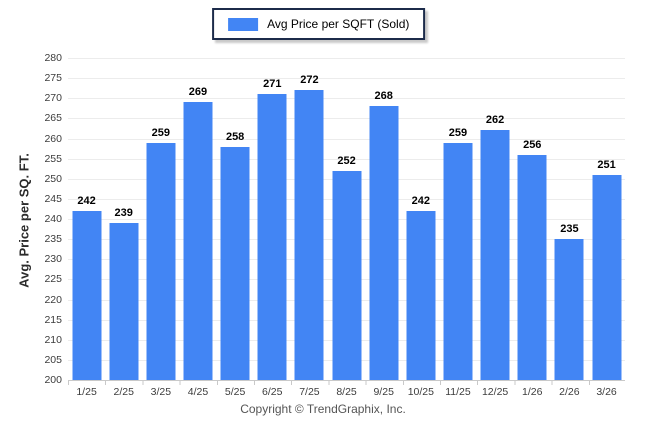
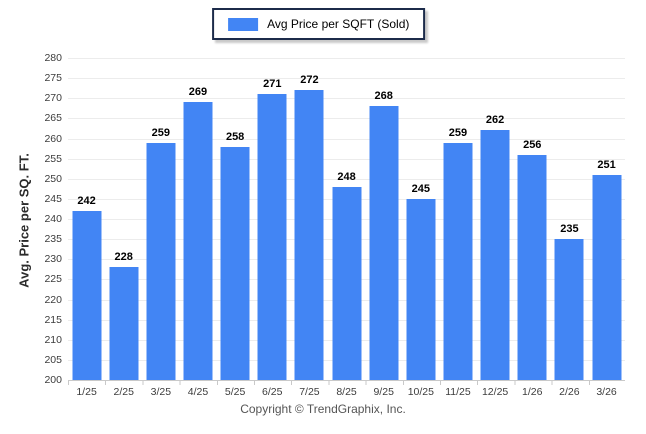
2/25: 239 -> 228
8/25: 252 -> 248
10/25: 242 -> 245
